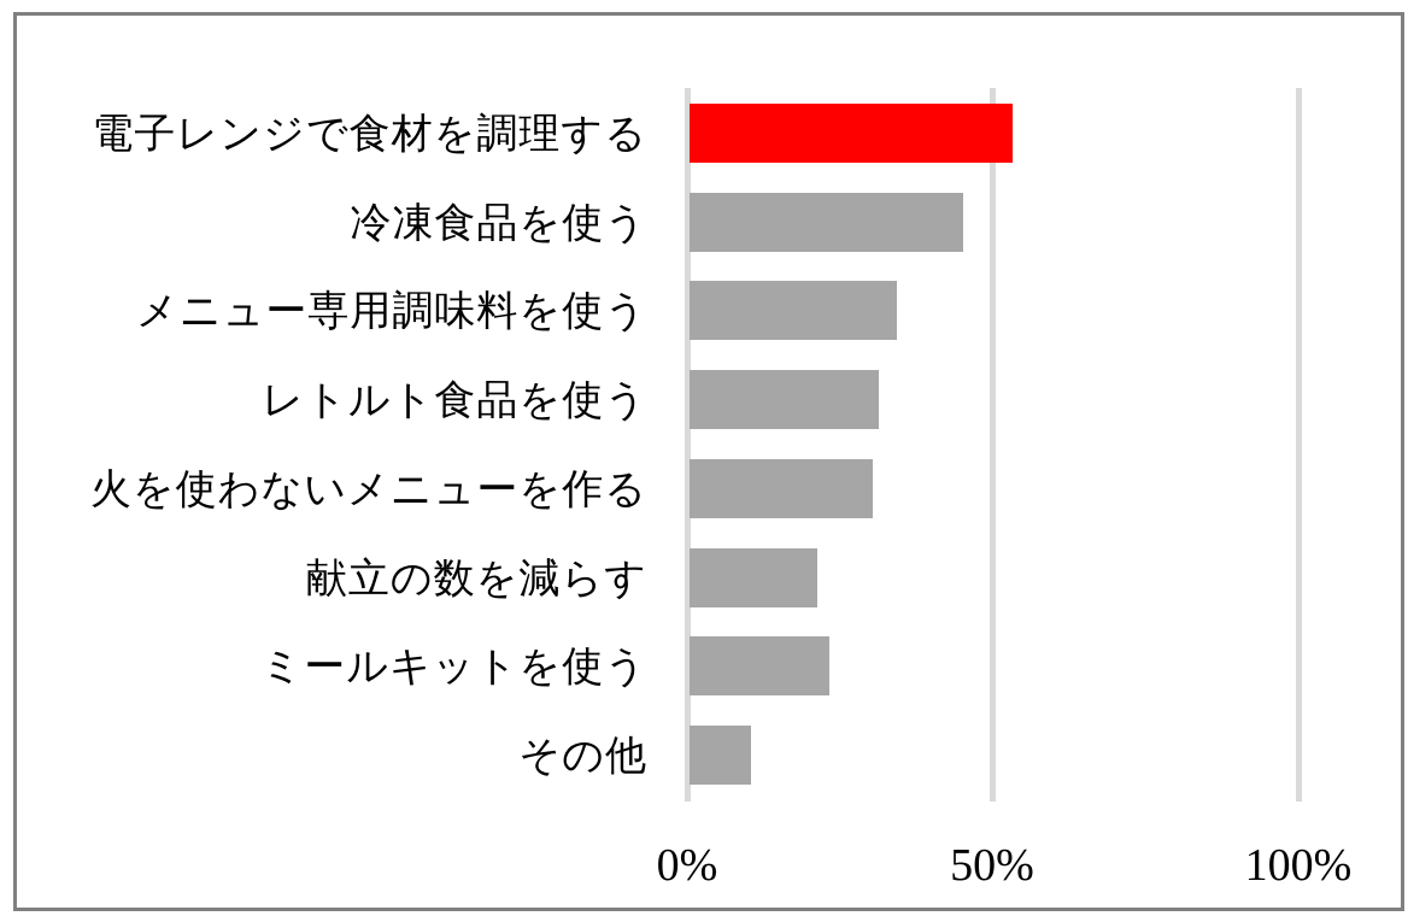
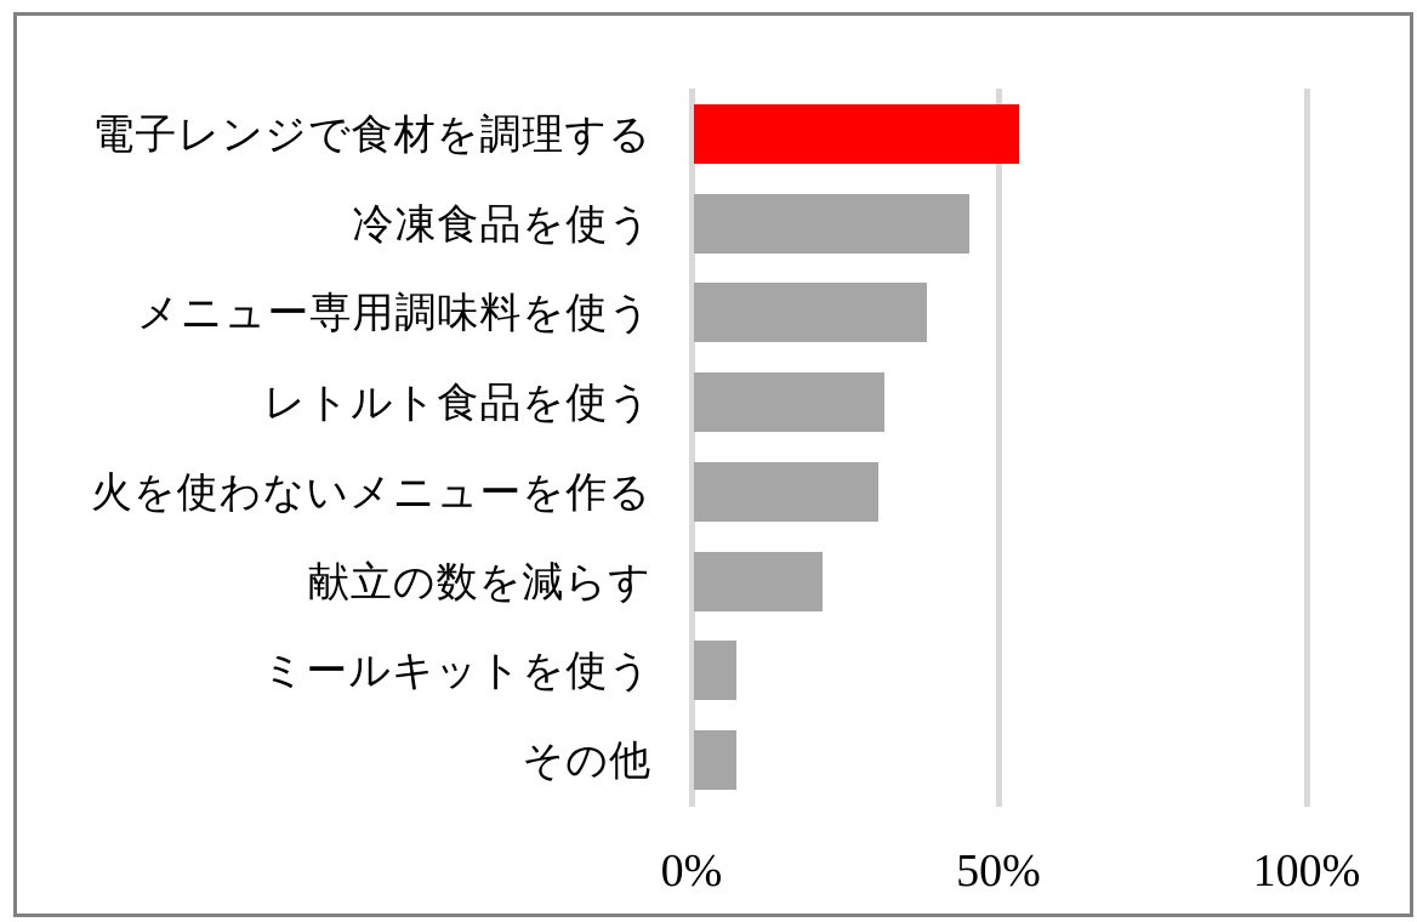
メニュー専用調味料を使う: 34% -> 38%
ミールキットを使う: 23% -> 7%
その他: 10% -> 7%
